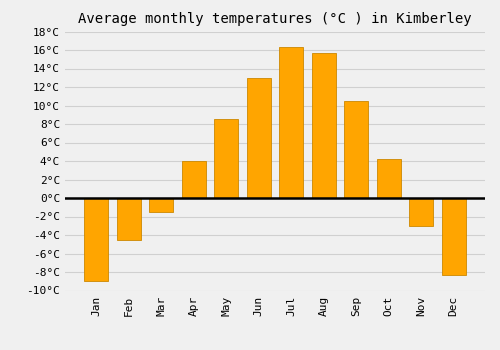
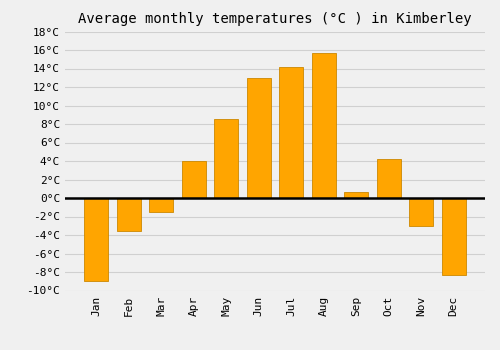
Feb: -4.5°C -> -3.6°C
Jul: 16.3°C -> 14.2°C
Sep: 10.5°C -> 0.6°C
